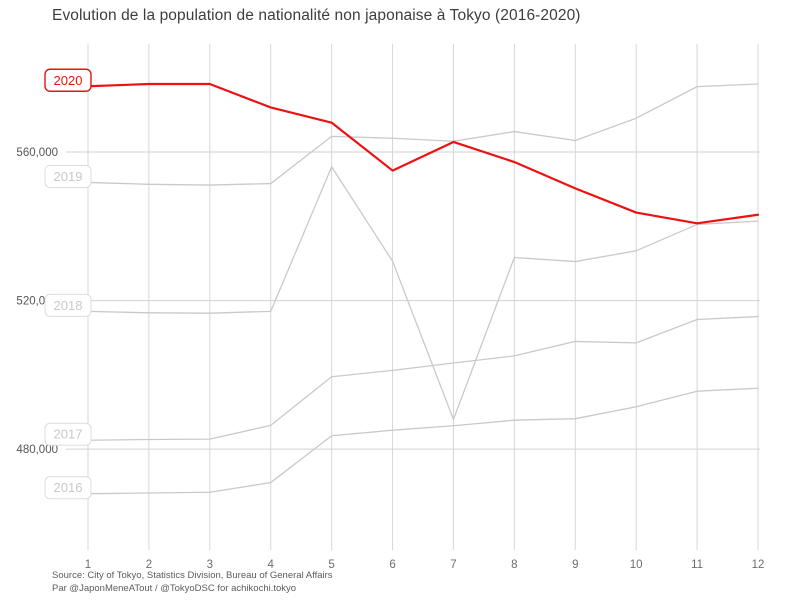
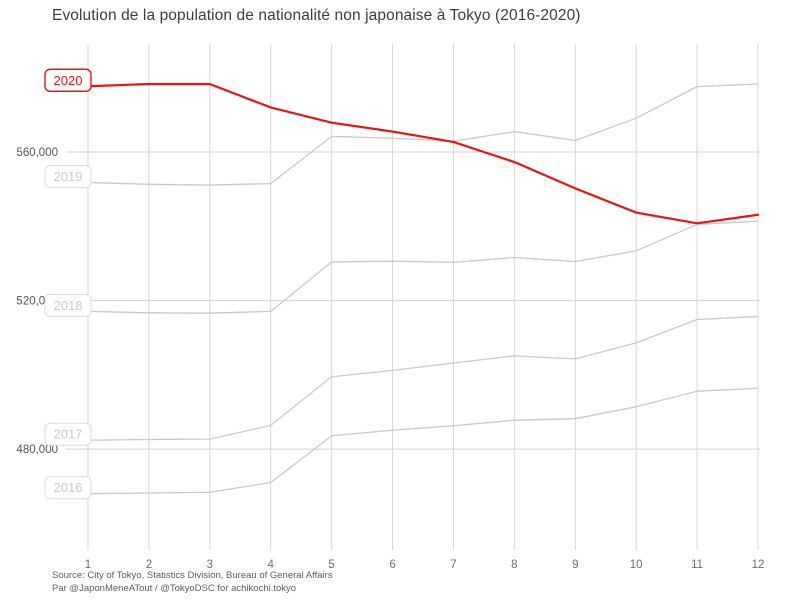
2018/5: 556000 -> 530000
2020/6: 555000 -> 566000
2018/7: 488000 -> 530000
2017/9: 509000 -> 504000
